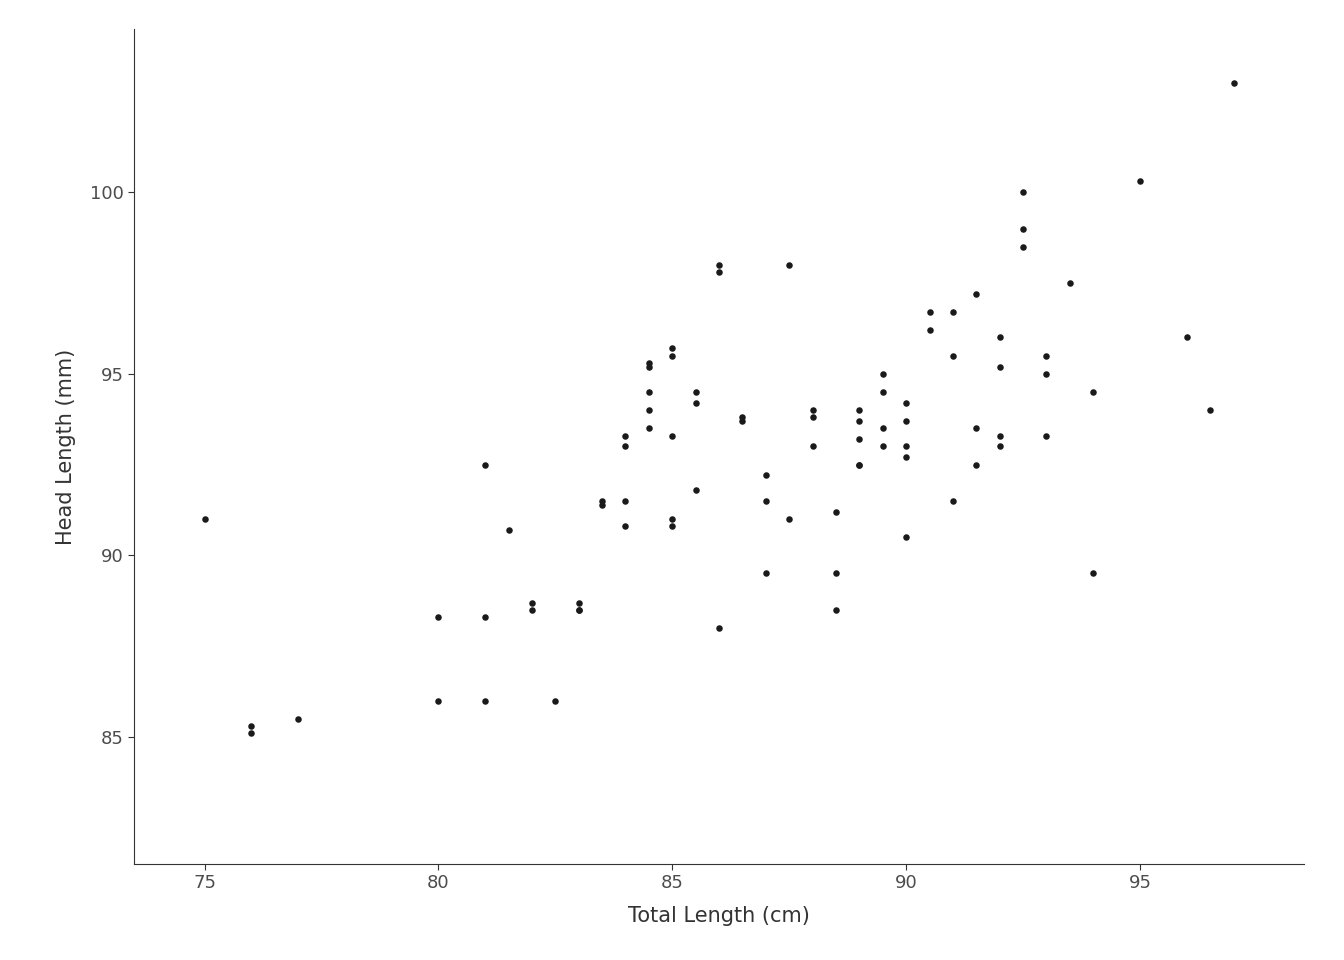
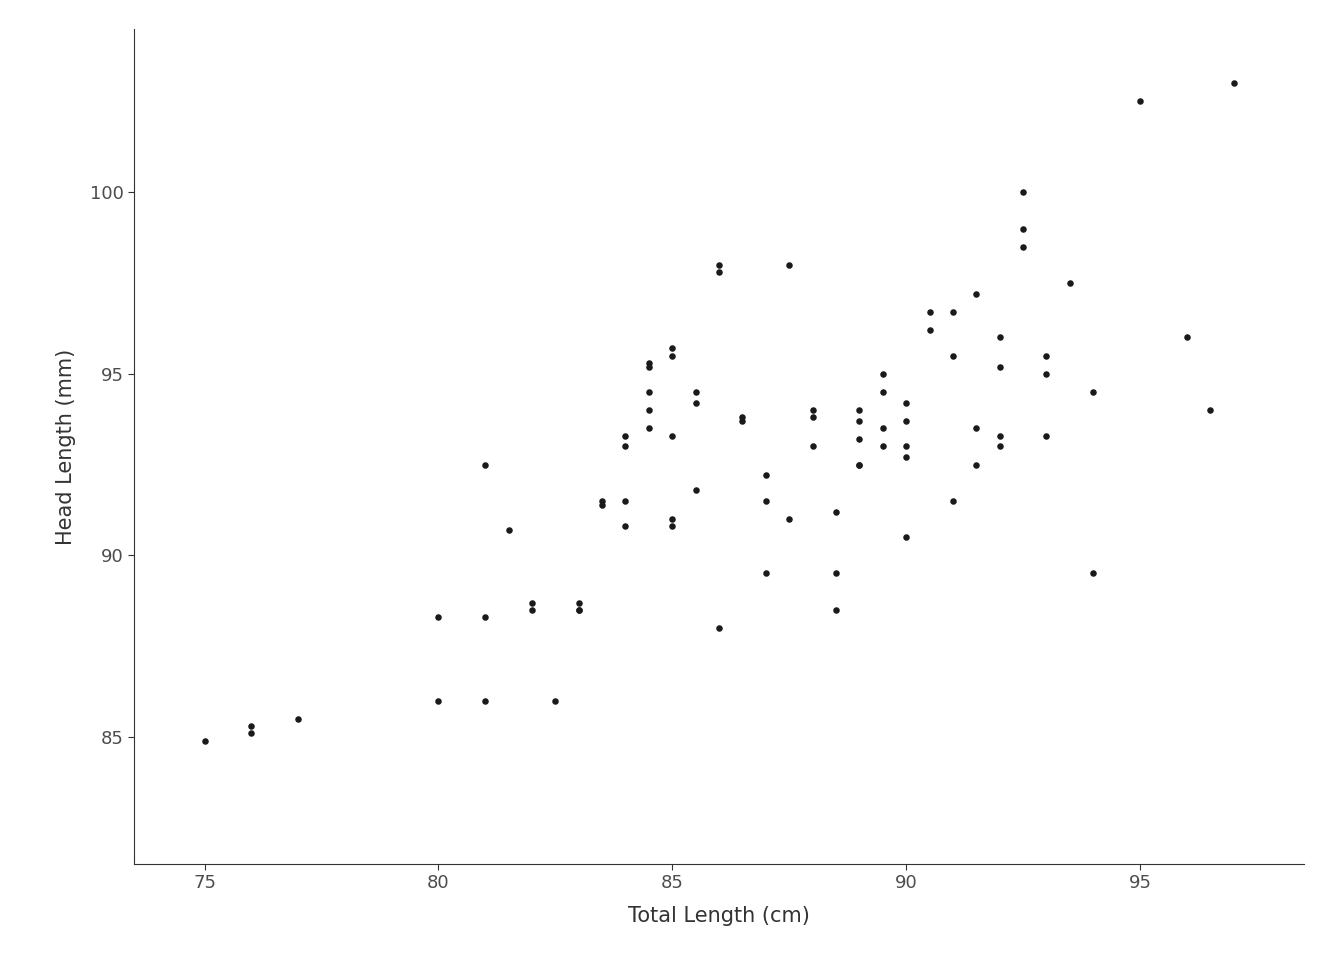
75: 91.0 -> 84.9
95: 100.3 -> 102.5
